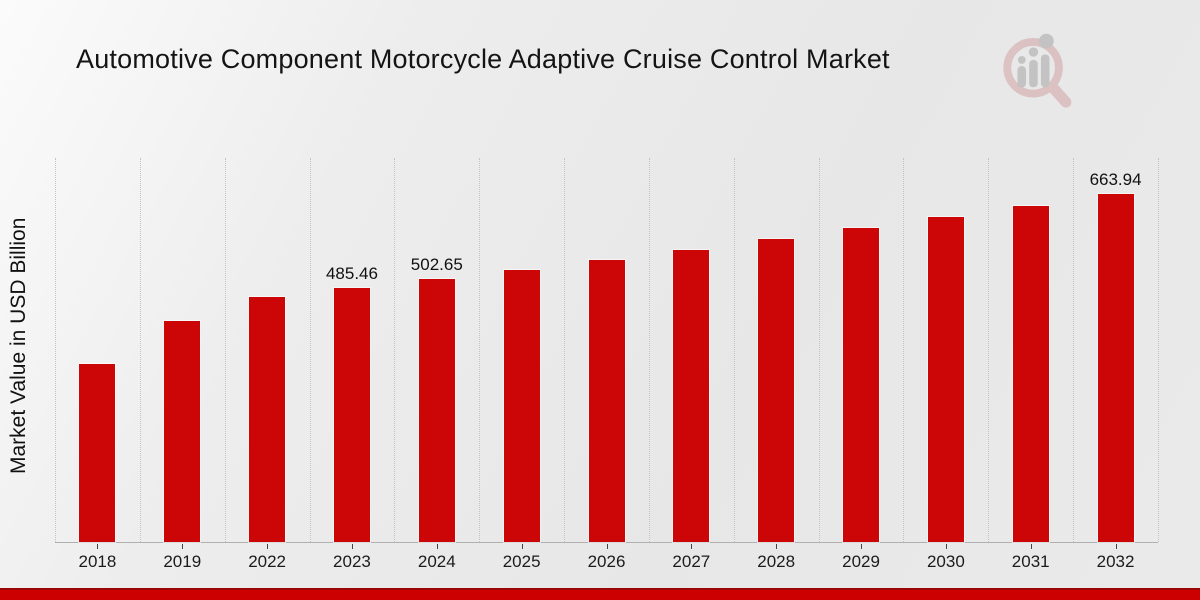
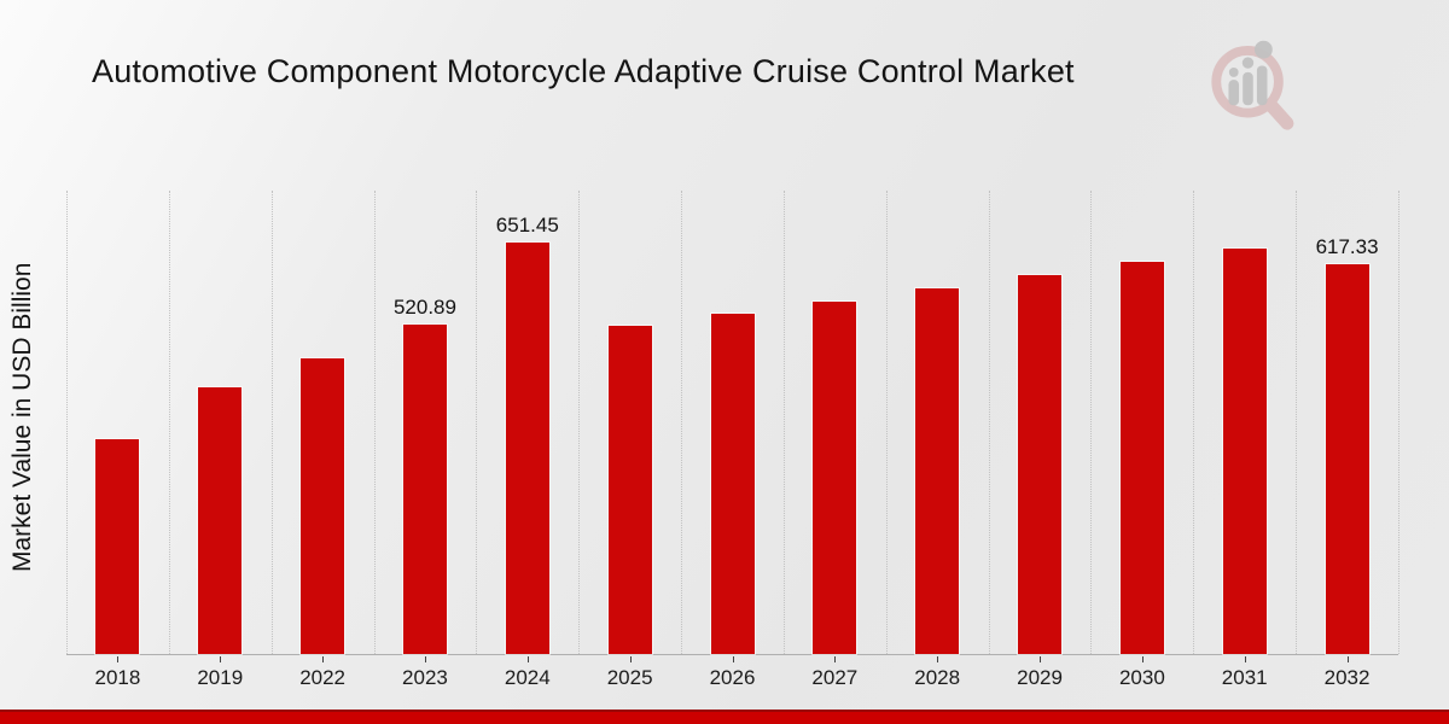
2023: 485.46 -> 520.89
2024: 502.65 -> 651.45
2032: 663.94 -> 617.33
